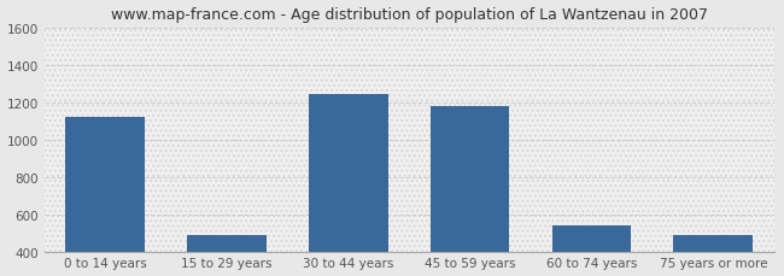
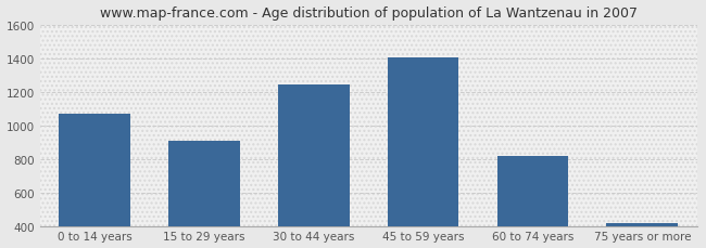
0 to 14 years: 1120 -> 1070
15 to 29 years: 490 -> 900
45 to 59 years: 1180 -> 1410
60 to 74 years: 540 -> 820
75 years or more: 490 -> 420
